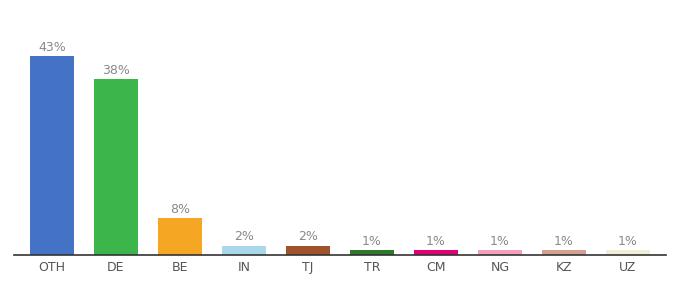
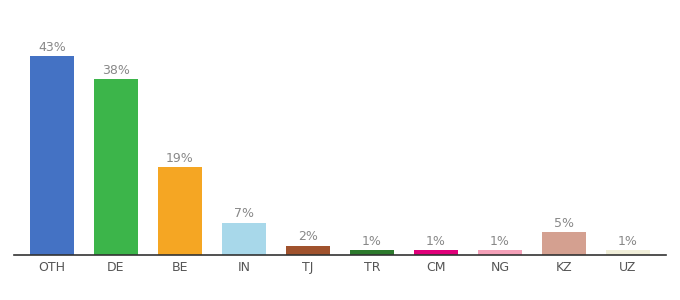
BE: 8% -> 19%
IN: 2% -> 7%
KZ: 1% -> 5%
